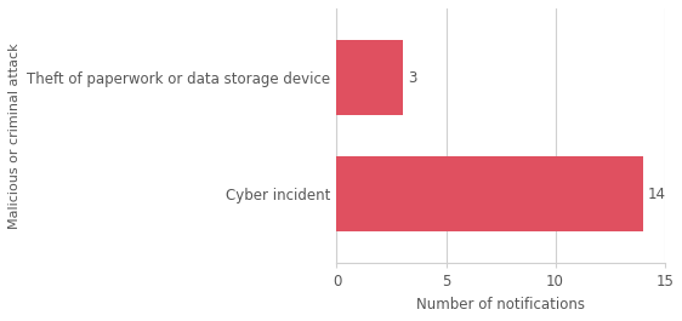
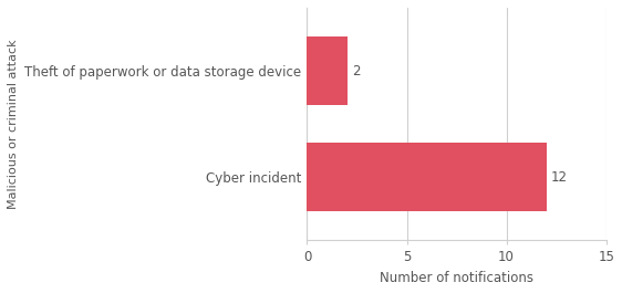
Theft of paperwork or data storage device: 3 -> 2
Cyber incident: 14 -> 12
